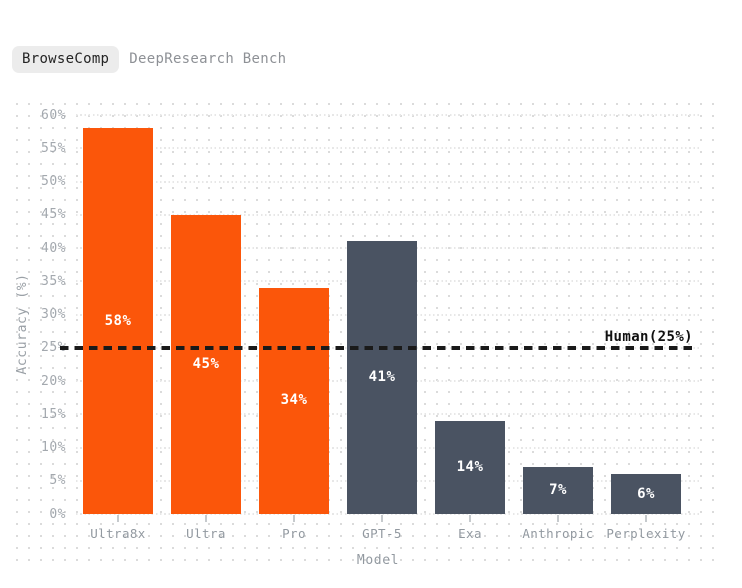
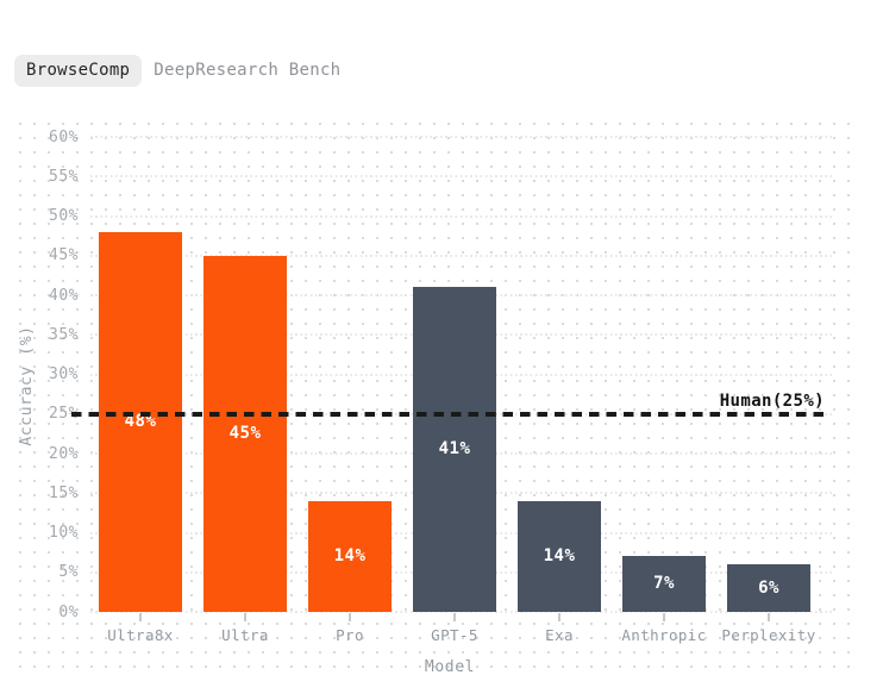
Ultra8x: 58% -> 48%
Pro: 34% -> 14%
